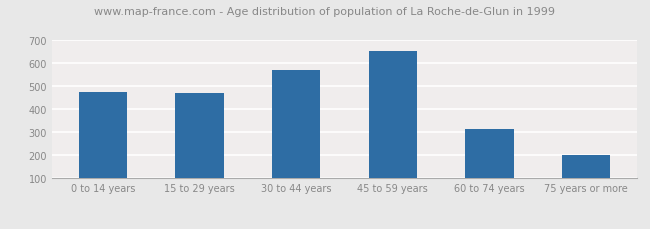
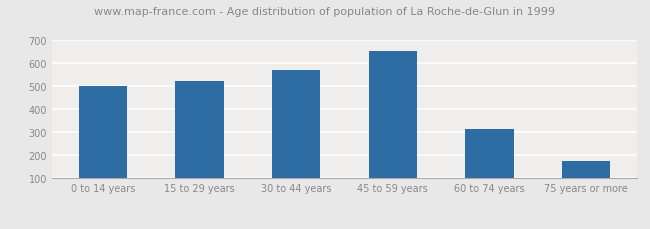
0 to 14 years: 475 -> 503
15 to 29 years: 470 -> 525
75 years or more: 200 -> 175
